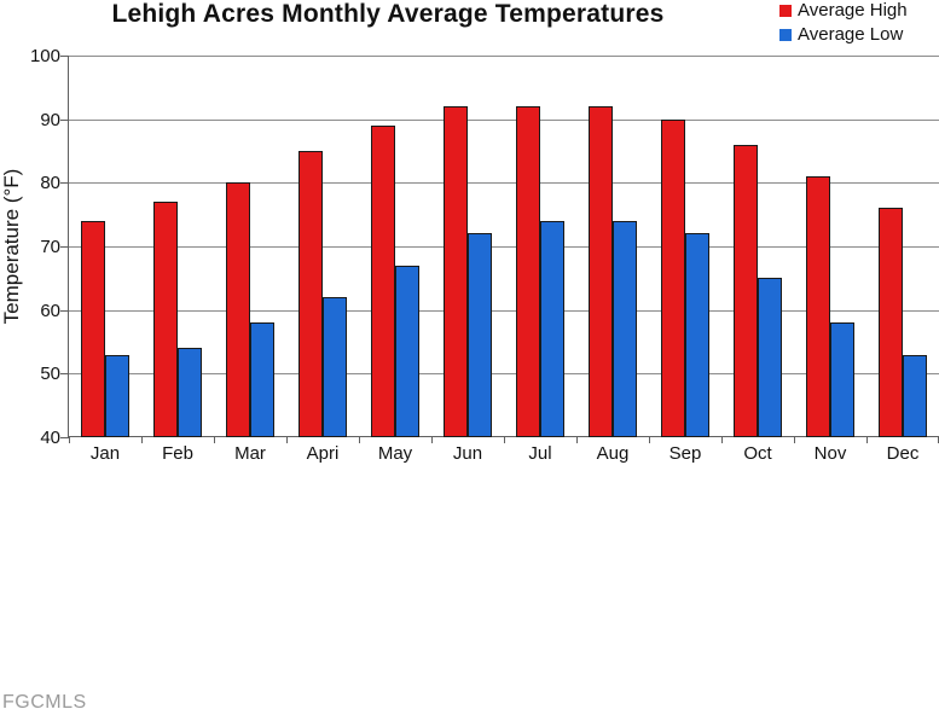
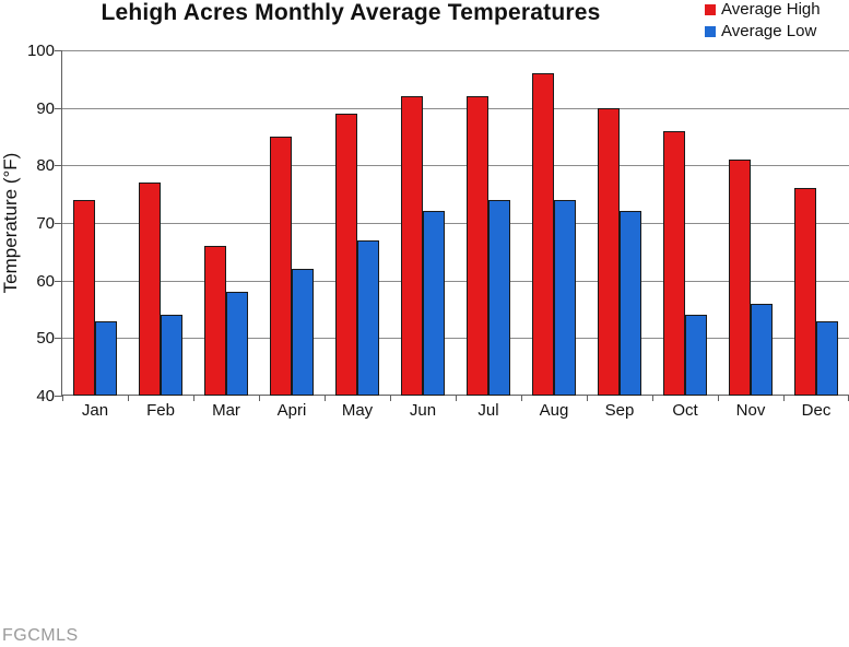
Average High/Mar: 80 -> 66
Average High/Aug: 92 -> 96
Average Low/Oct: 65 -> 54
Average Low/Nov: 58 -> 56
